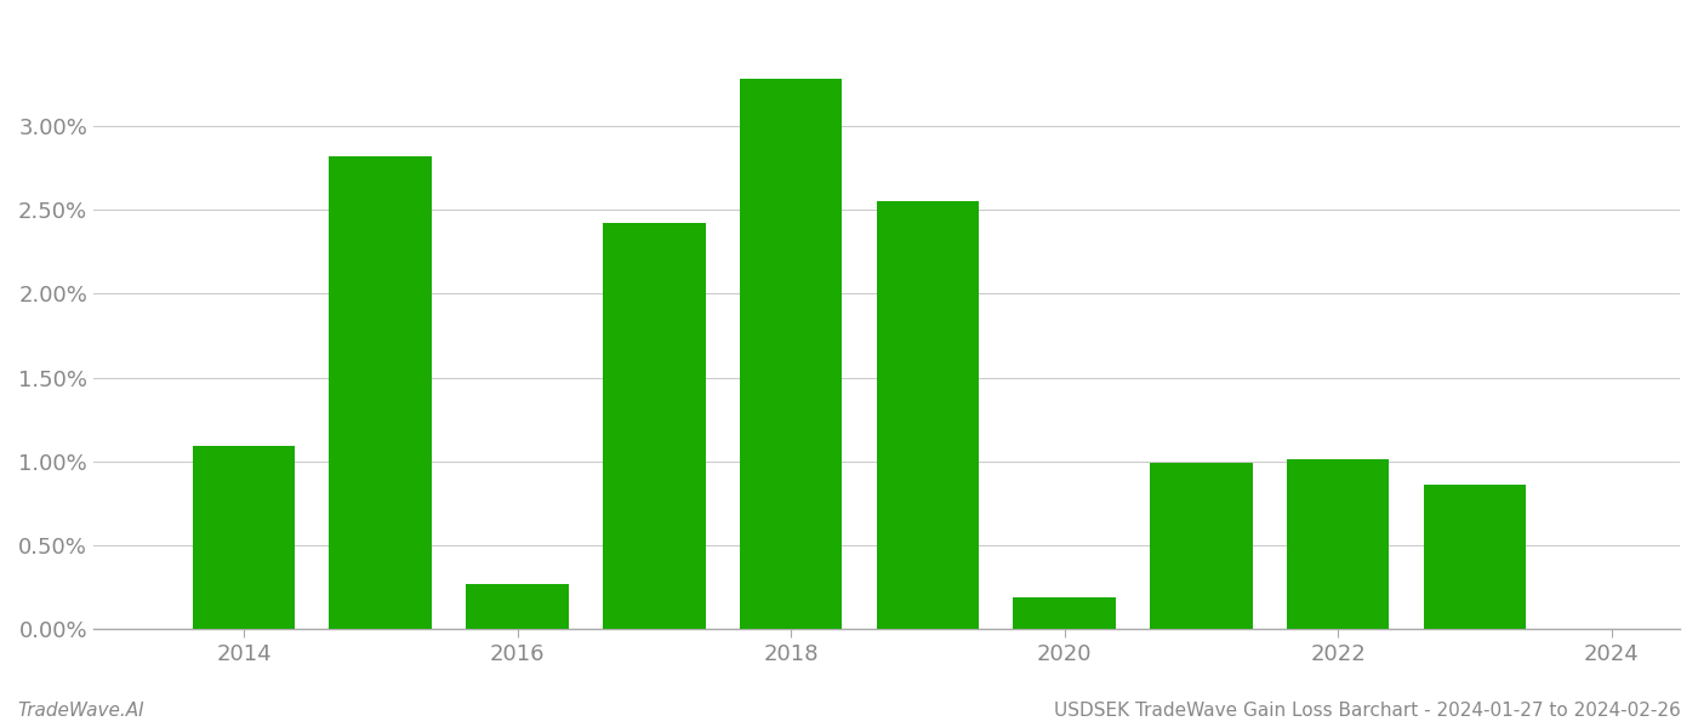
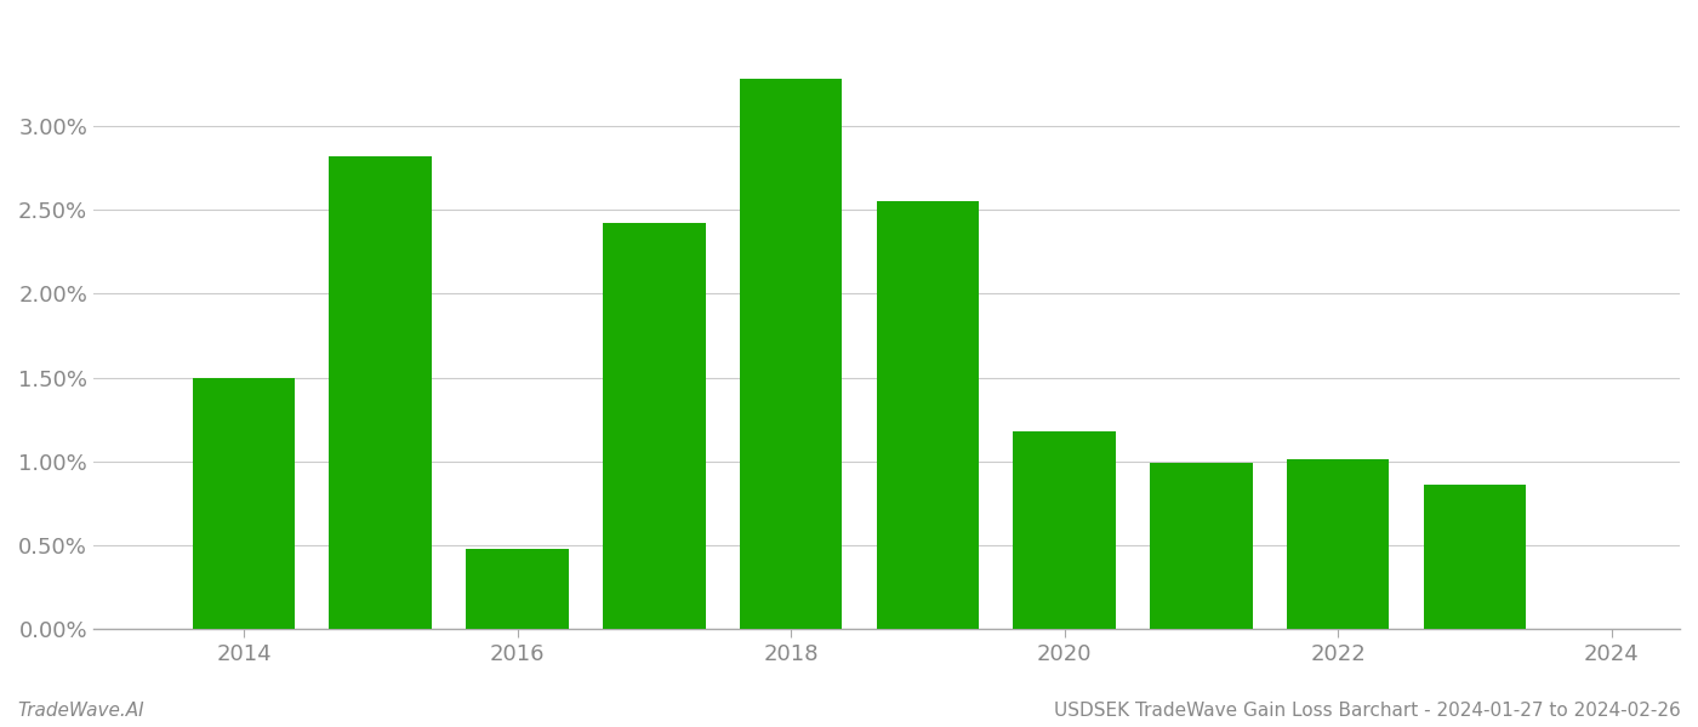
2014: 1.09% -> 1.50%
2016: 0.27% -> 0.48%
2020: 0.19% -> 1.18%
